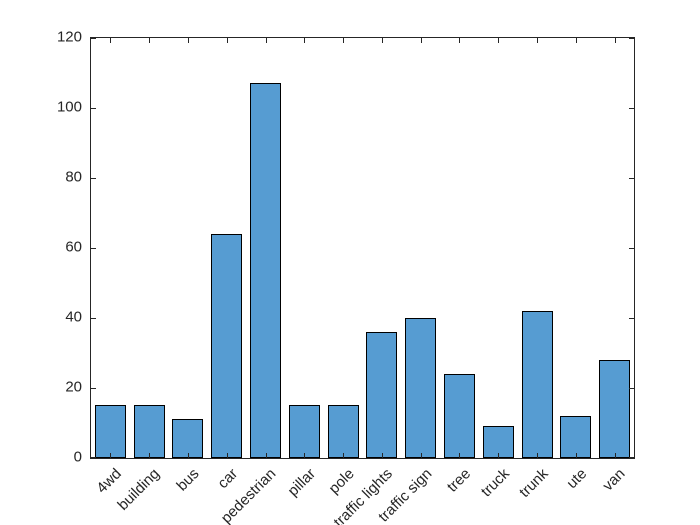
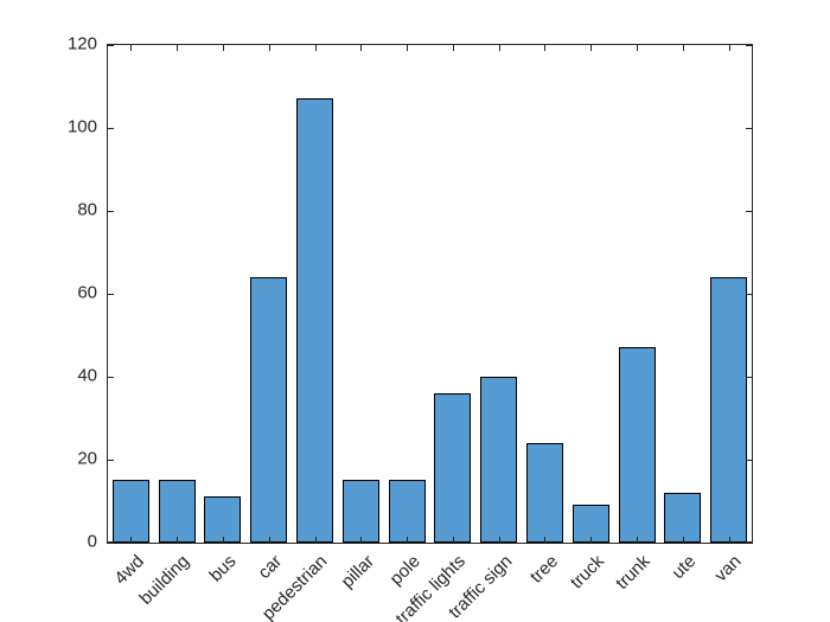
trunk: 42 -> 47
van: 28 -> 64
